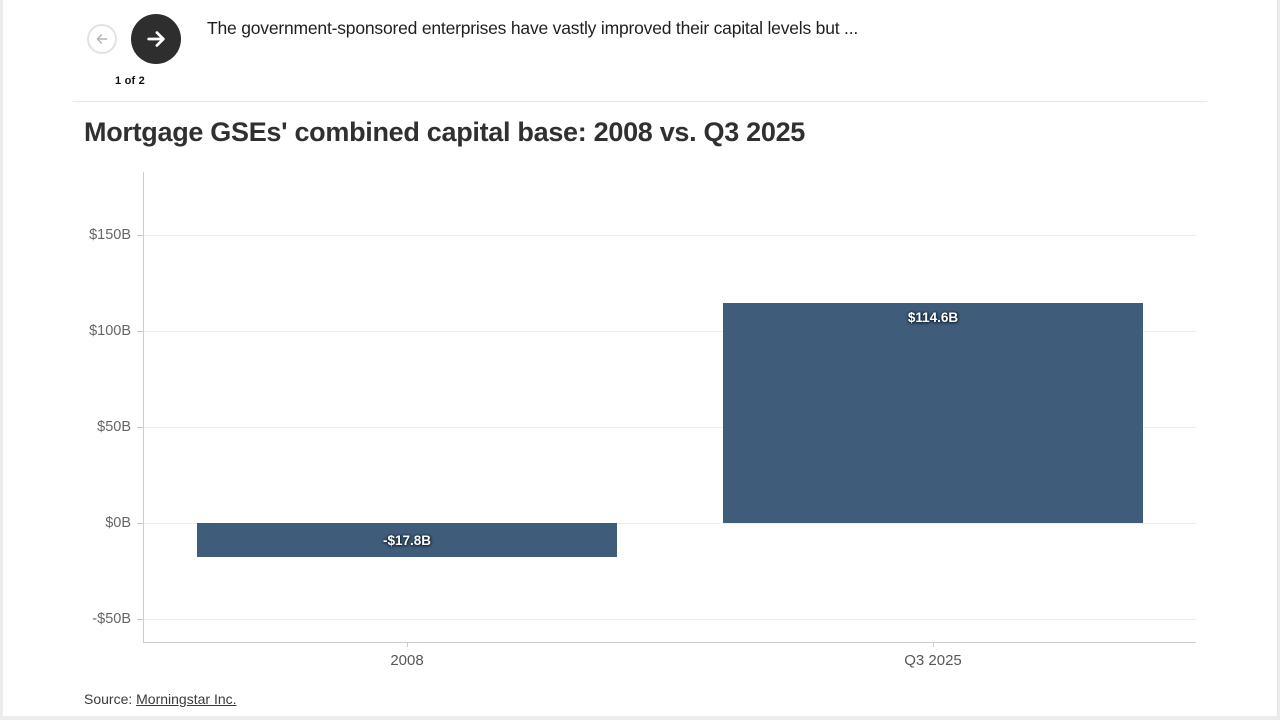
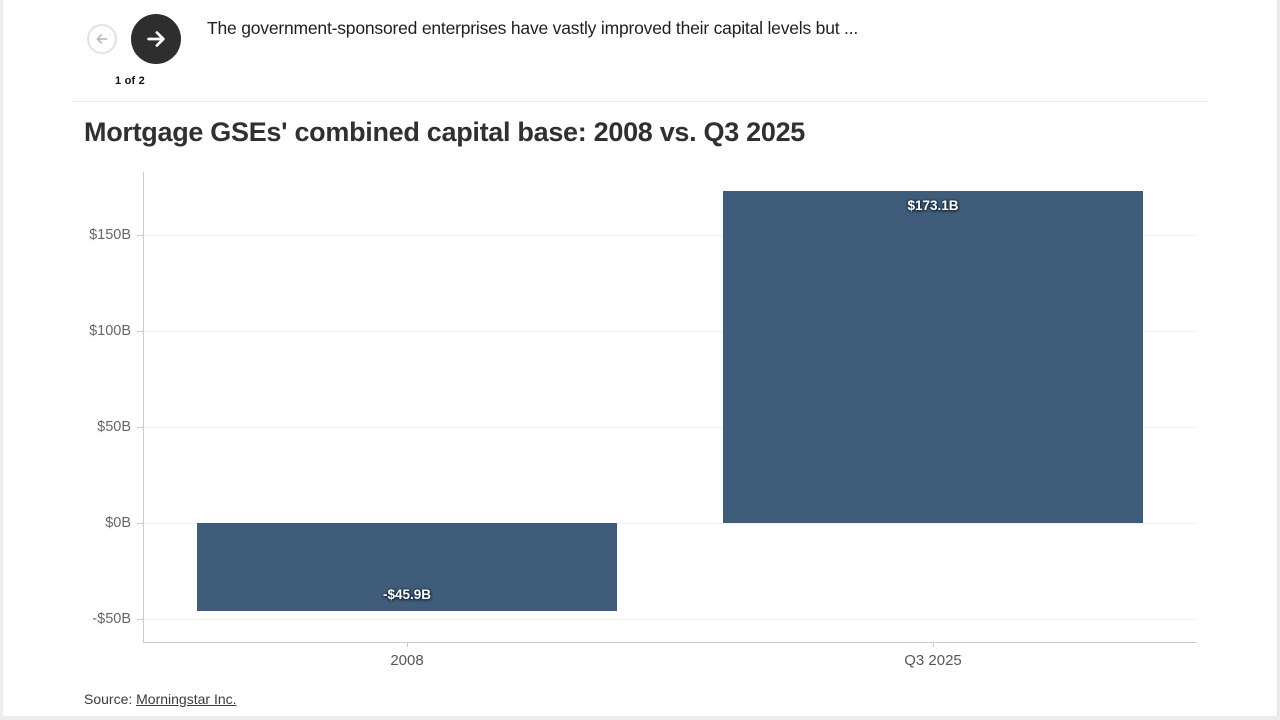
2008: -$17.8B -> -$45.9B
Q3 2025: $114.6B -> $173.1B
